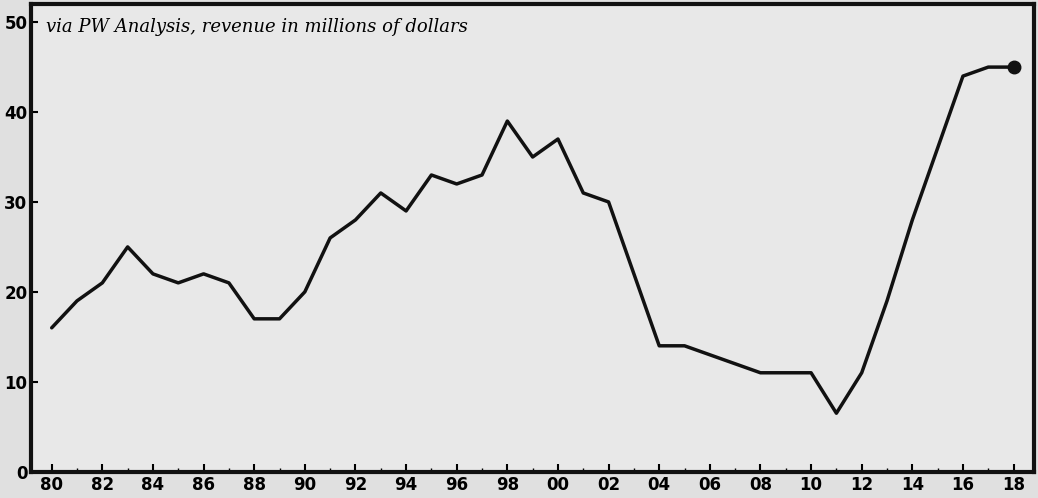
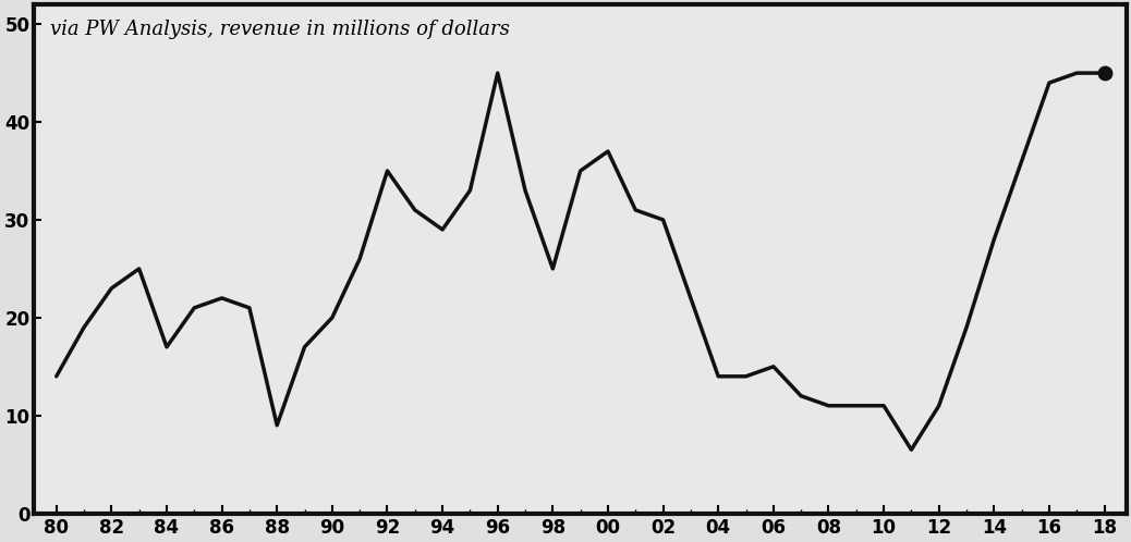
80: 16.0 -> 14.0
82: 21.0 -> 23.0
84: 22.0 -> 17.0
88: 17.0 -> 9.0
92: 28.0 -> 35.0
96: 32.0 -> 45.0
98: 39.0 -> 25.0
06: 13.0 -> 15.0
